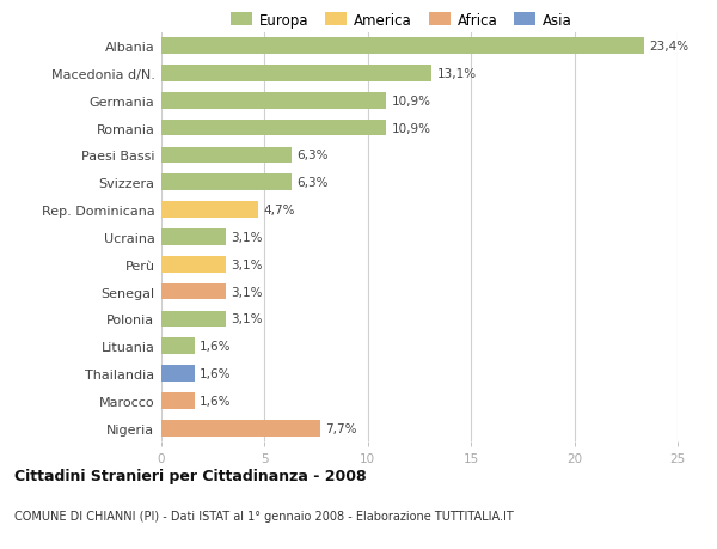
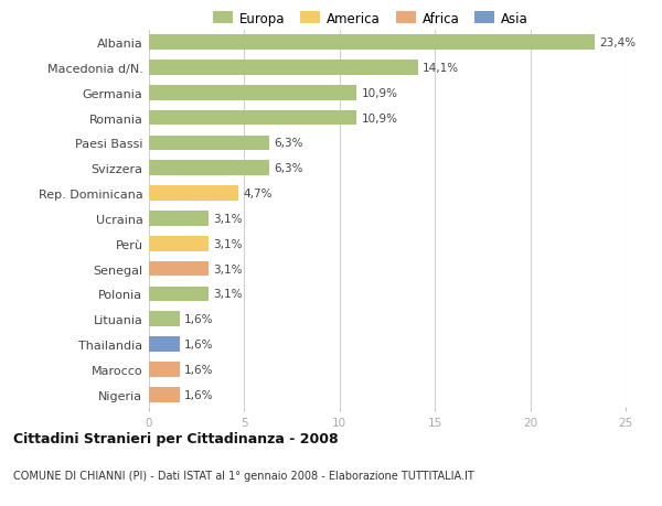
Macedonia d/N.: 13,1% -> 14,1%
Nigeria: 7,7% -> 1,6%
